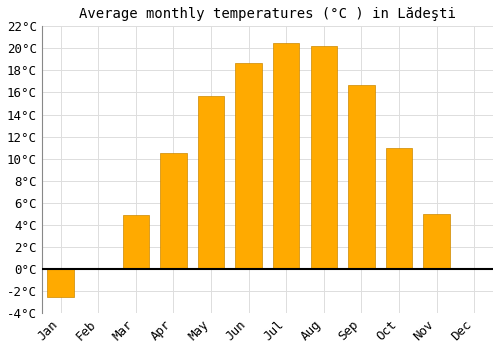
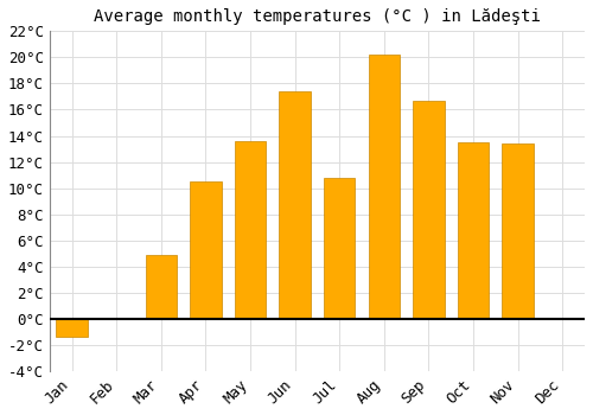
Jan: -2.5°C -> -1.4°C
May: 15.7°C -> 13.6°C
Jun: 18.7°C -> 17.4°C
Jul: 20.5°C -> 10.8°C
Oct: 11.0°C -> 13.5°C
Nov: 5.0°C -> 13.4°C
